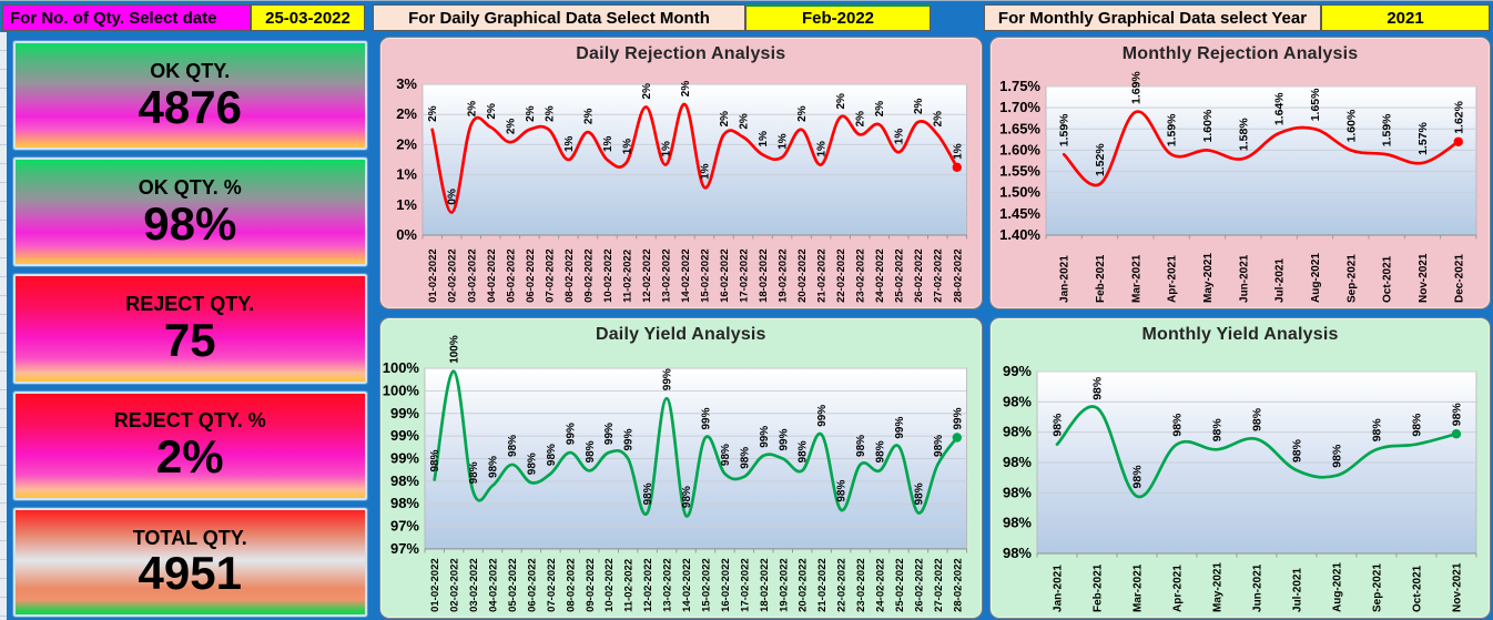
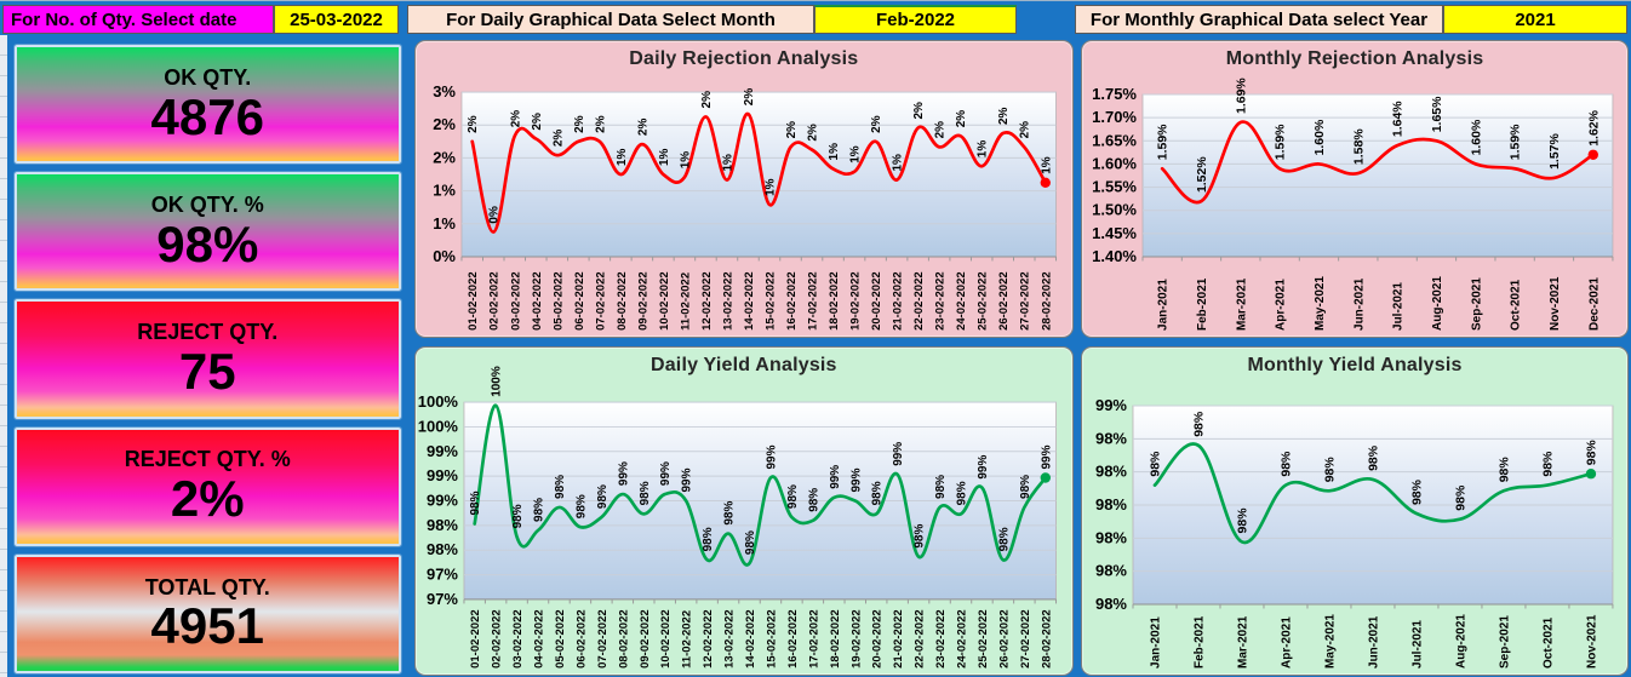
Daily Yield Analysis/13-02-2022: 99% -> 98%
